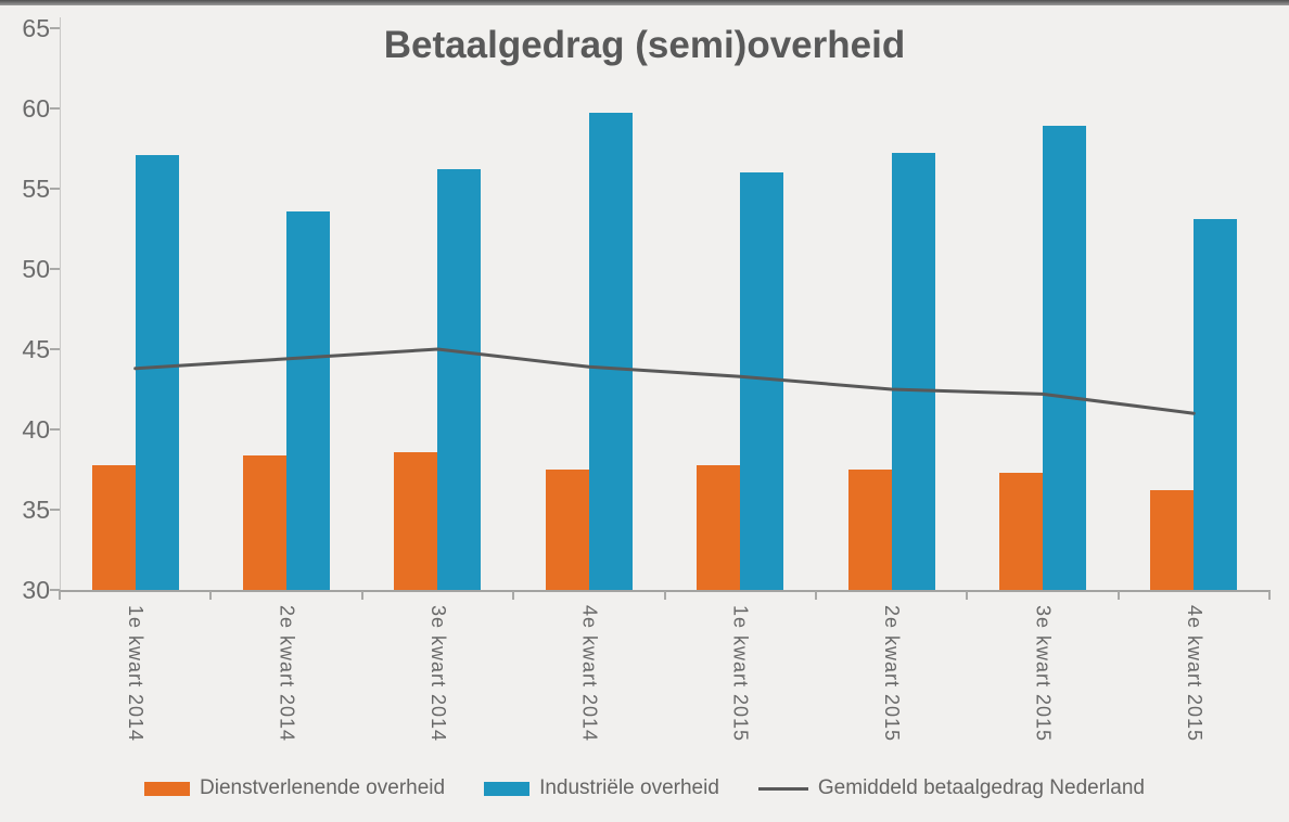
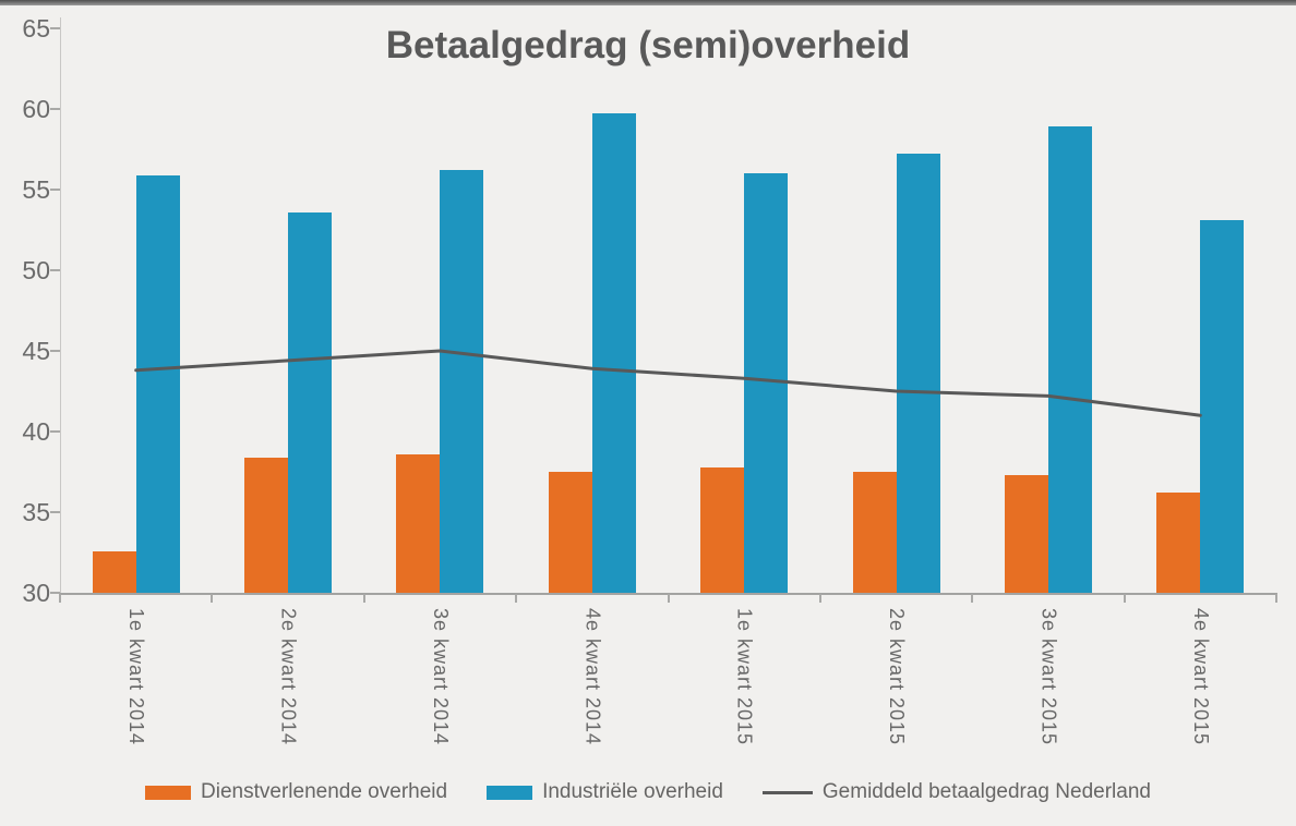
Dienstverlenende overheid/1e kwart 2014: 37.8 -> 32.6
Industriële overheid/1e kwart 2014: 57.1 -> 55.9
